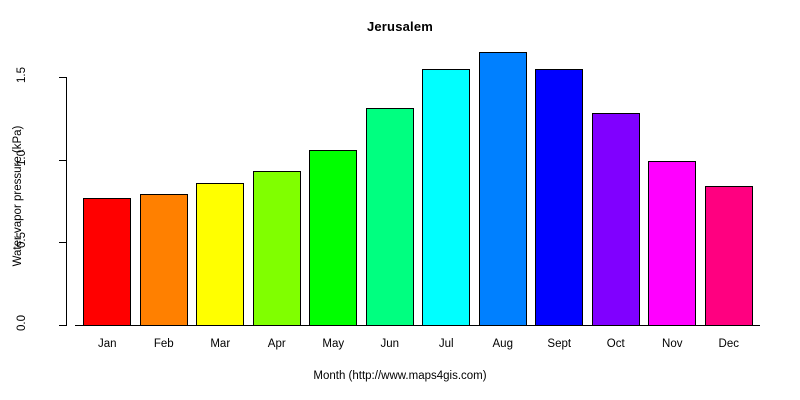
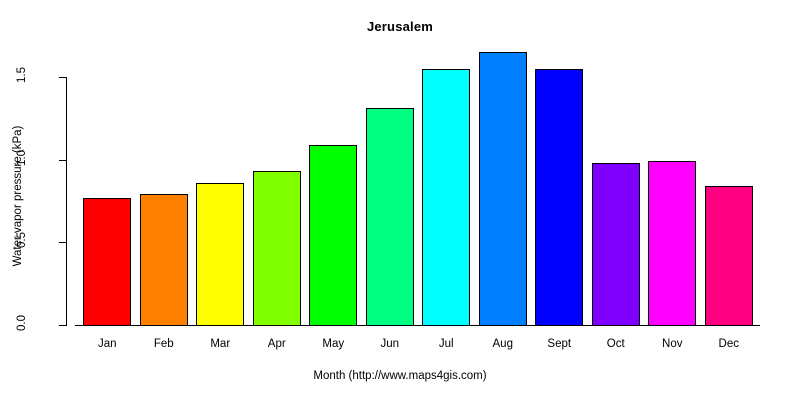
May: 1.06 -> 1.09
Oct: 1.28 -> 0.98
